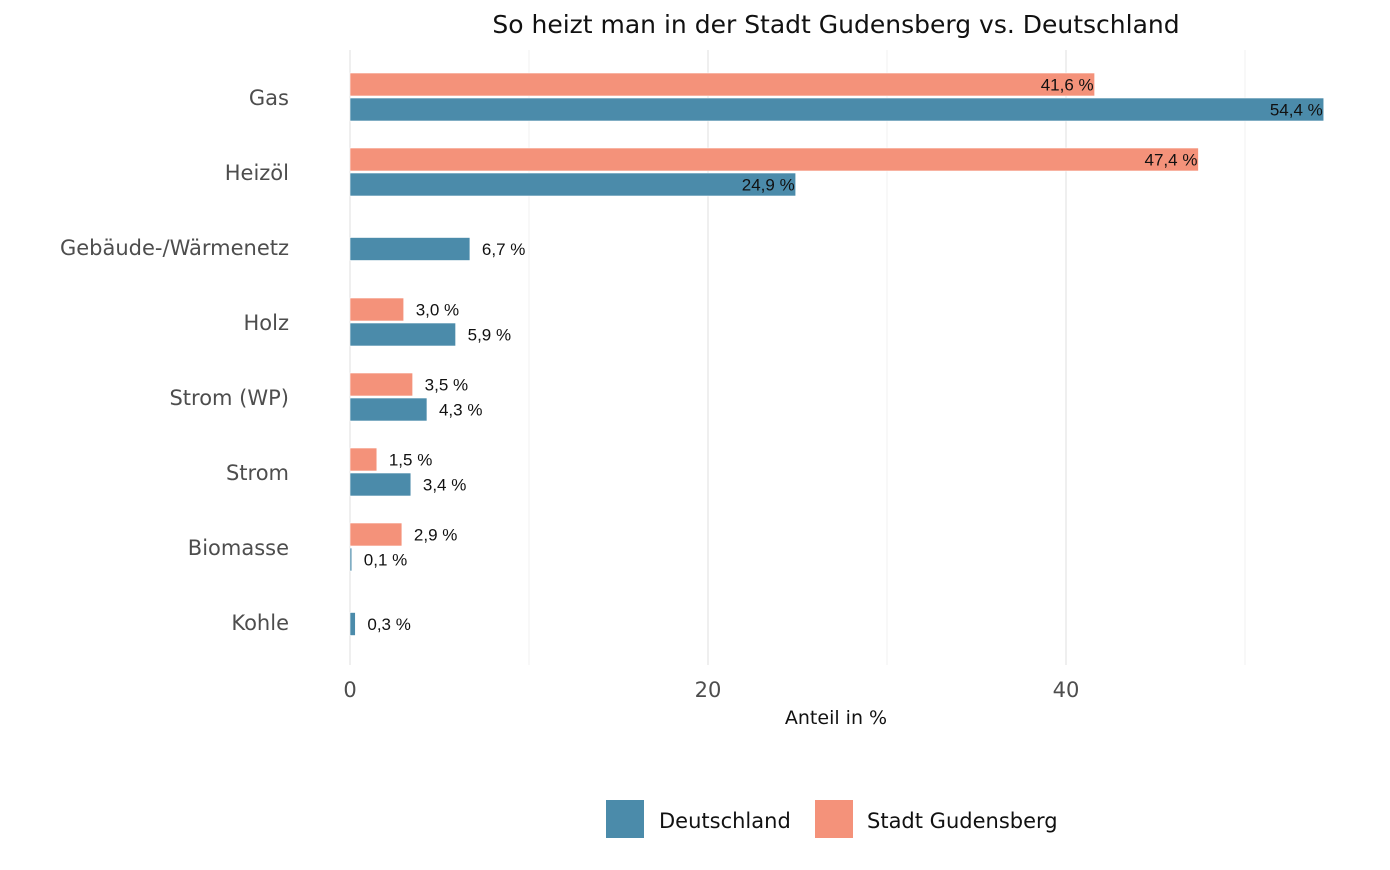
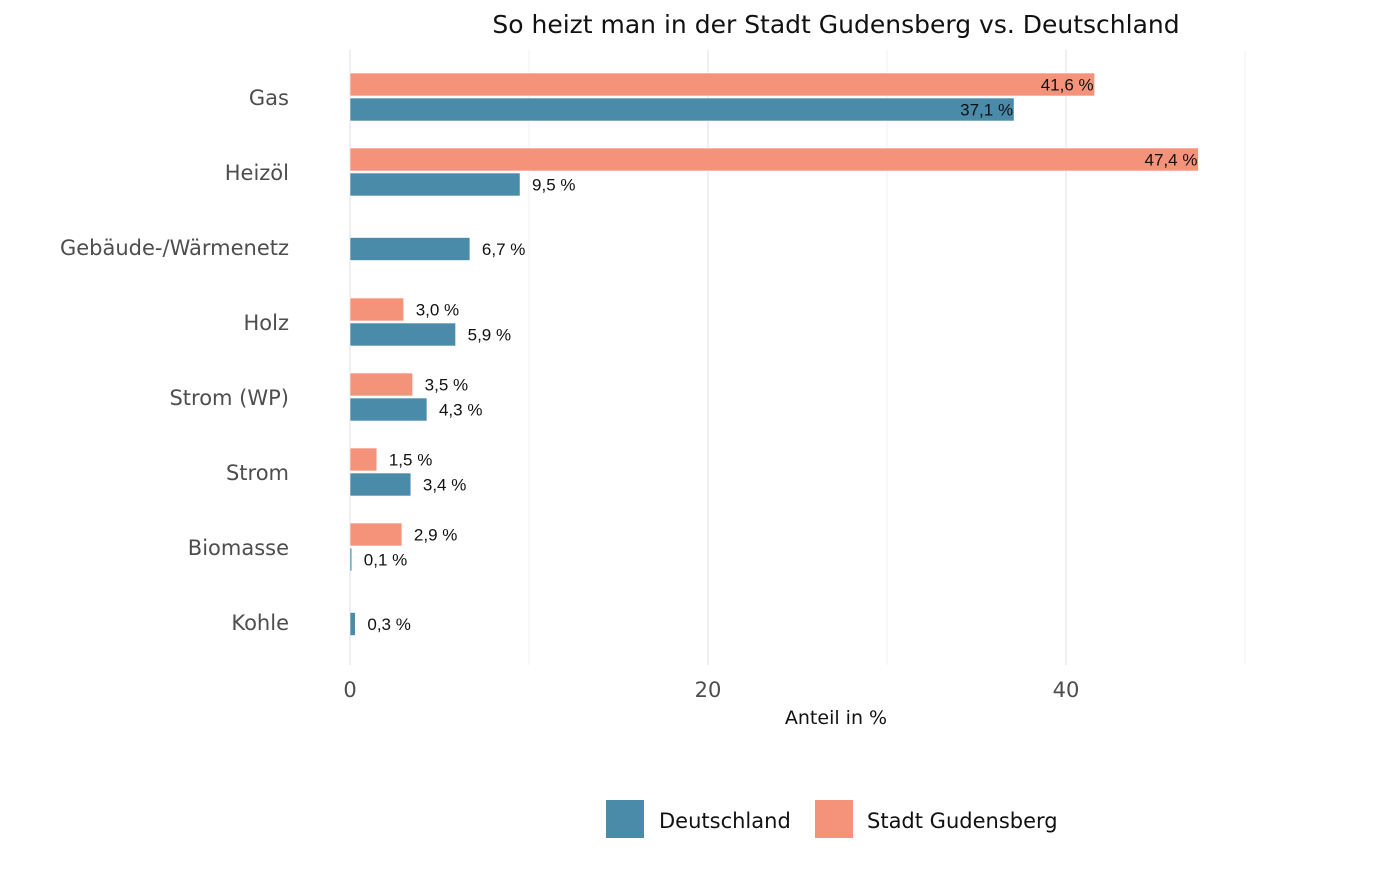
Deutschland/Gas: 54,4 -> 37,1
Deutschland/Heizöl: 24,9 -> 9,5
